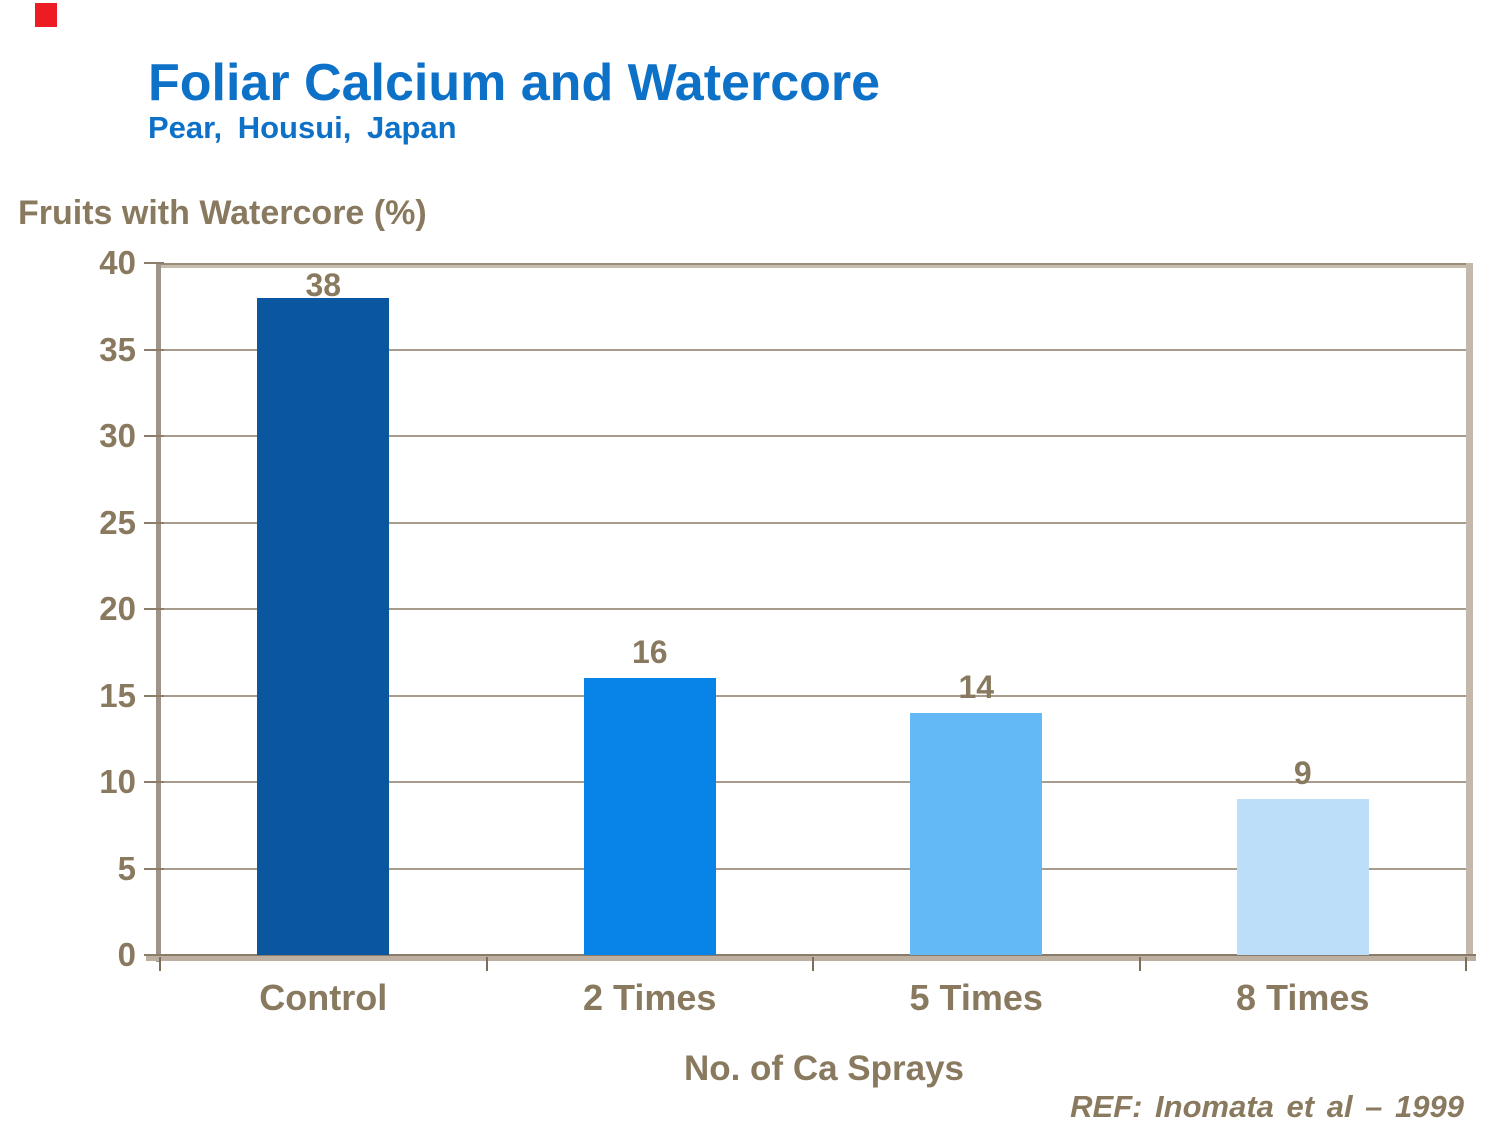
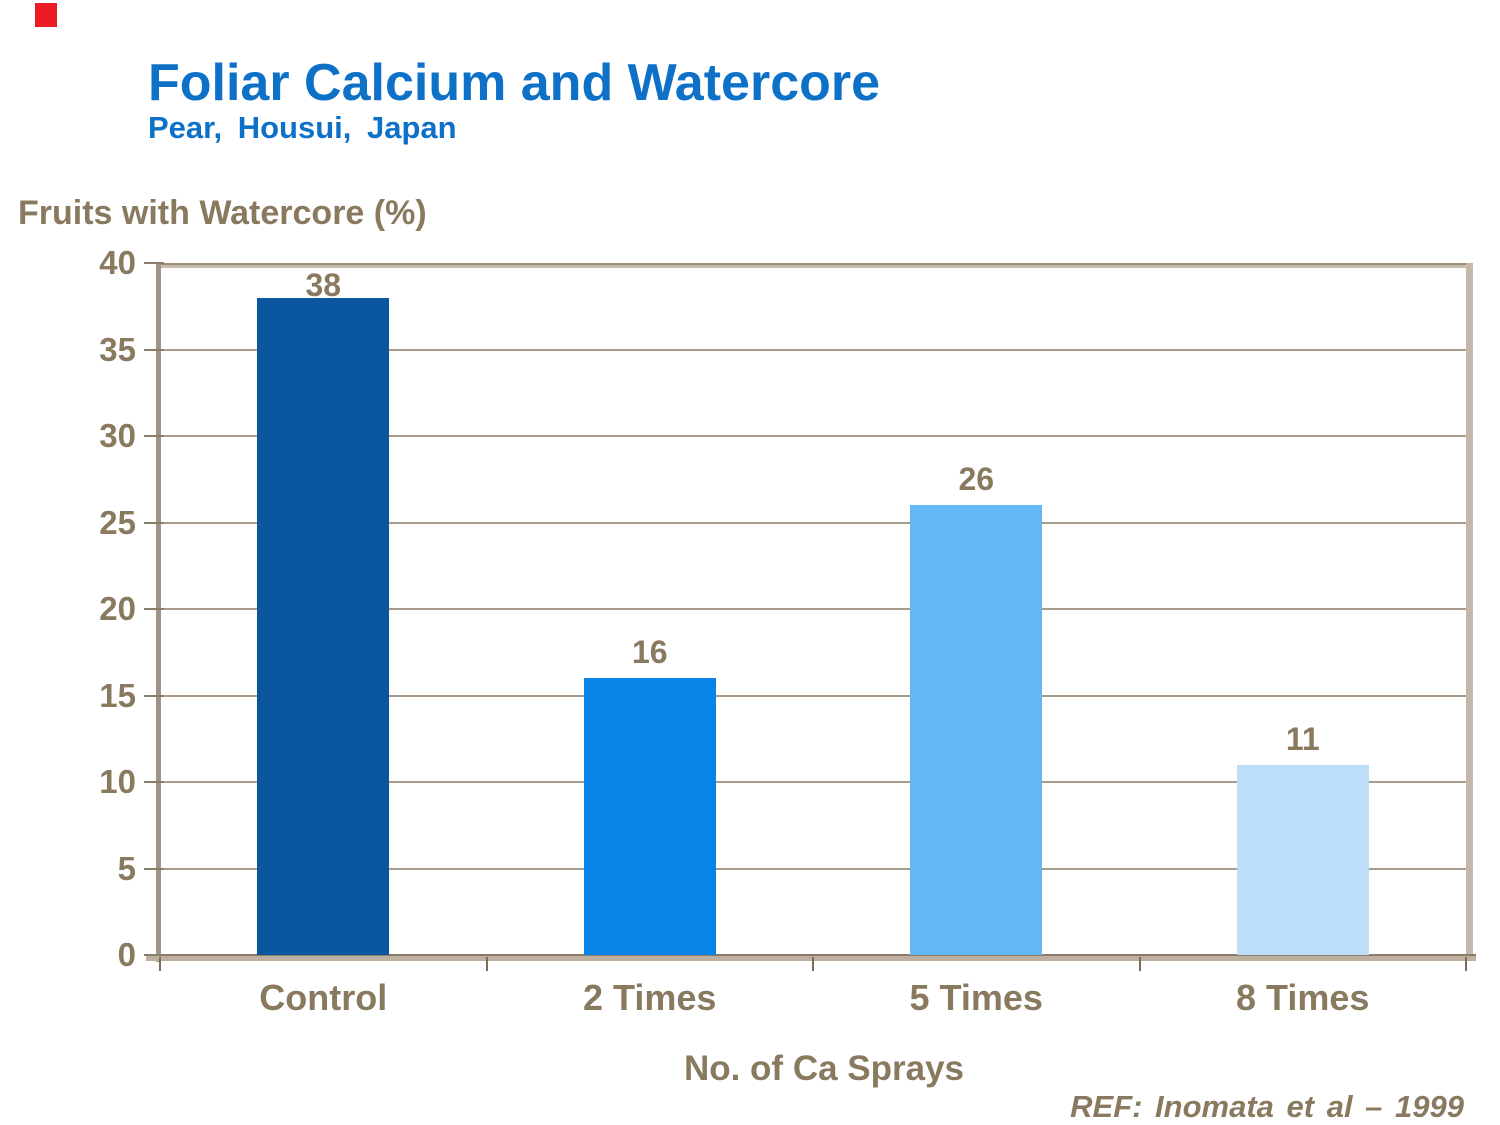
5 Times: 14 -> 26
8 Times: 9 -> 11
